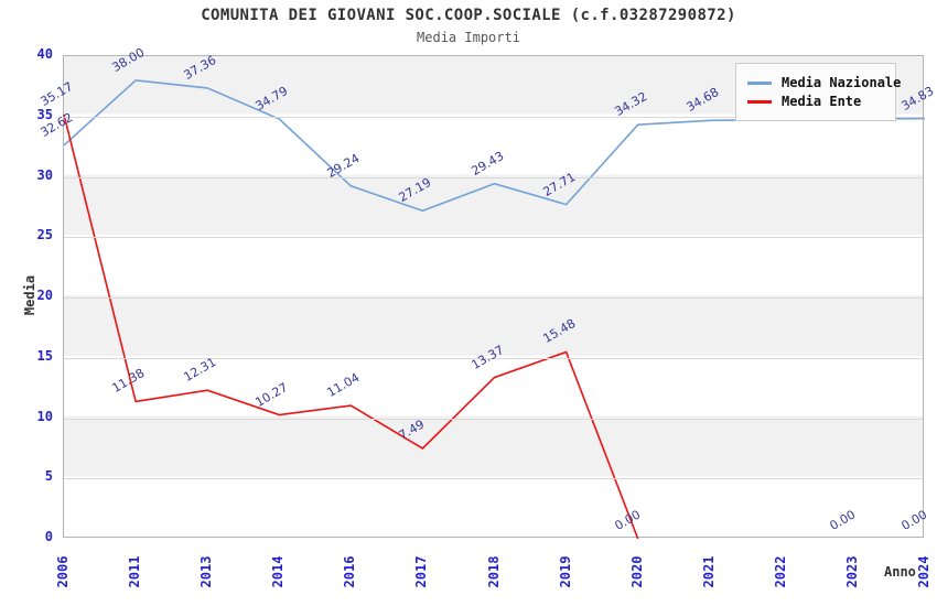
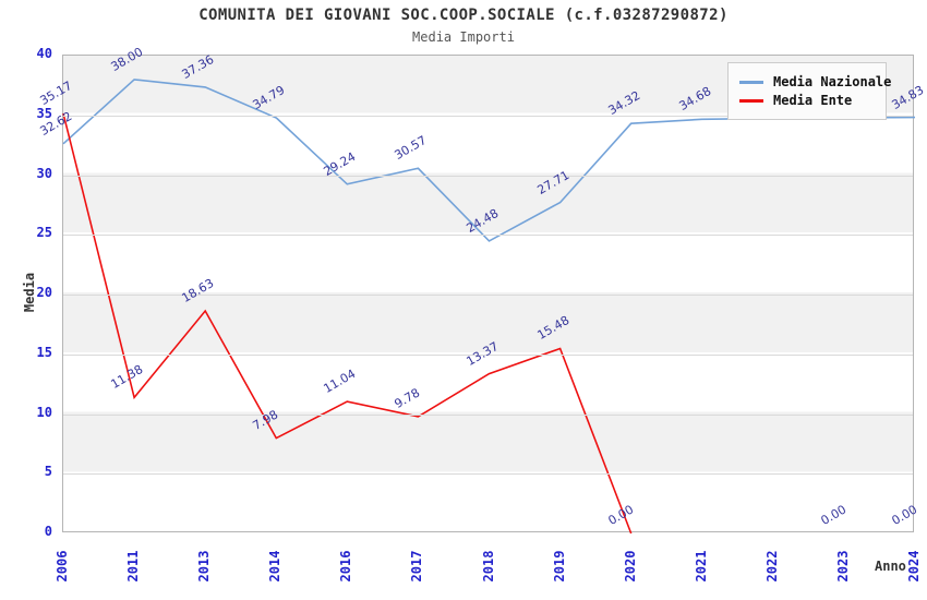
Media Ente/2013: 12.31 -> 18.63
Media Ente/2014: 10.27 -> 7.98
Media Nazionale/2017: 27.19 -> 30.57
Media Ente/2017: 7.49 -> 9.78
Media Nazionale/2018: 29.43 -> 24.48
